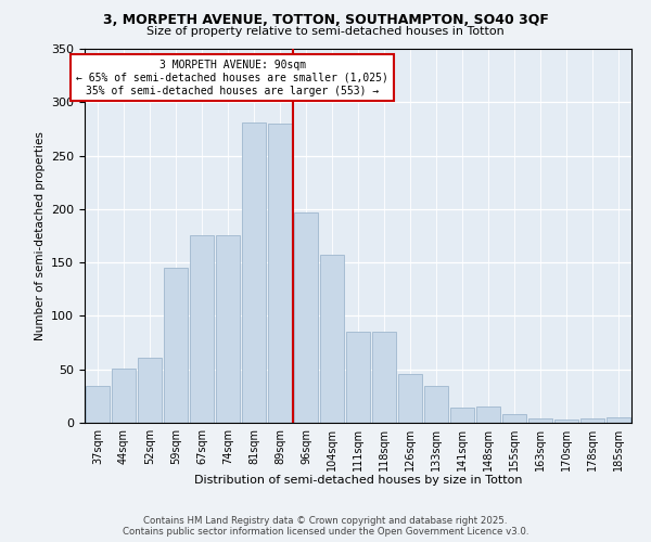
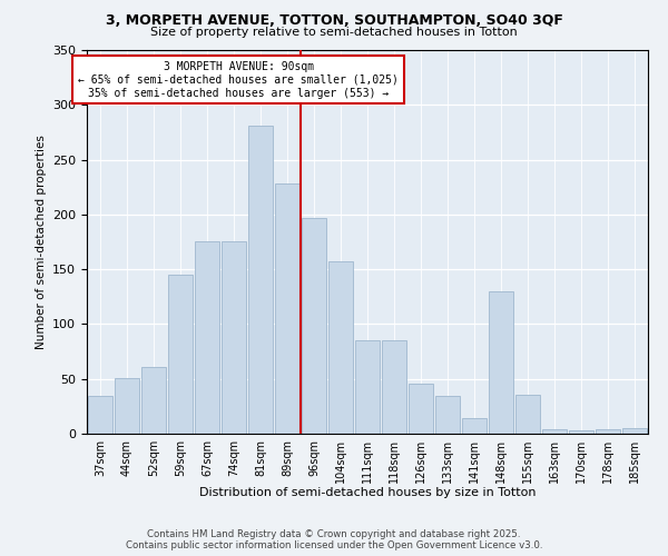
89sqm: 280 -> 228
148sqm: 15 -> 130
155sqm: 8 -> 36
